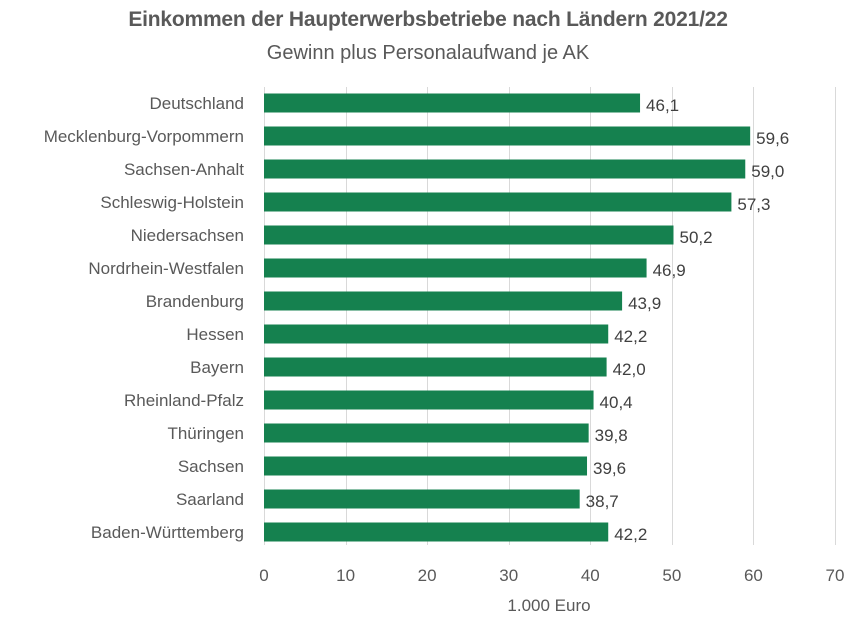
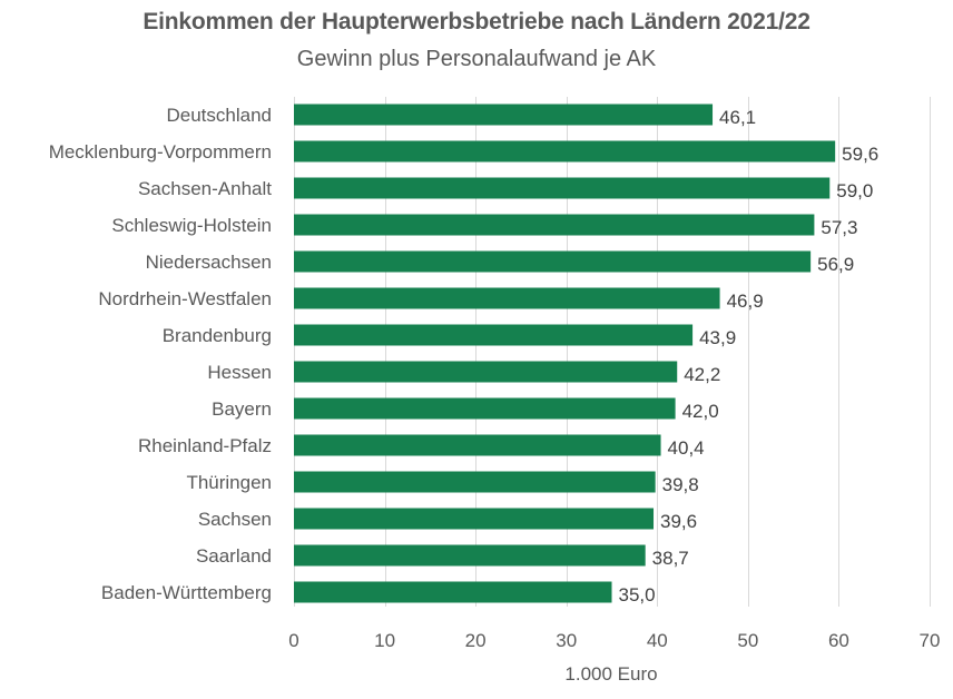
Niedersachsen: 50,2 -> 56,9
Baden-Württemberg: 42,2 -> 35,0
